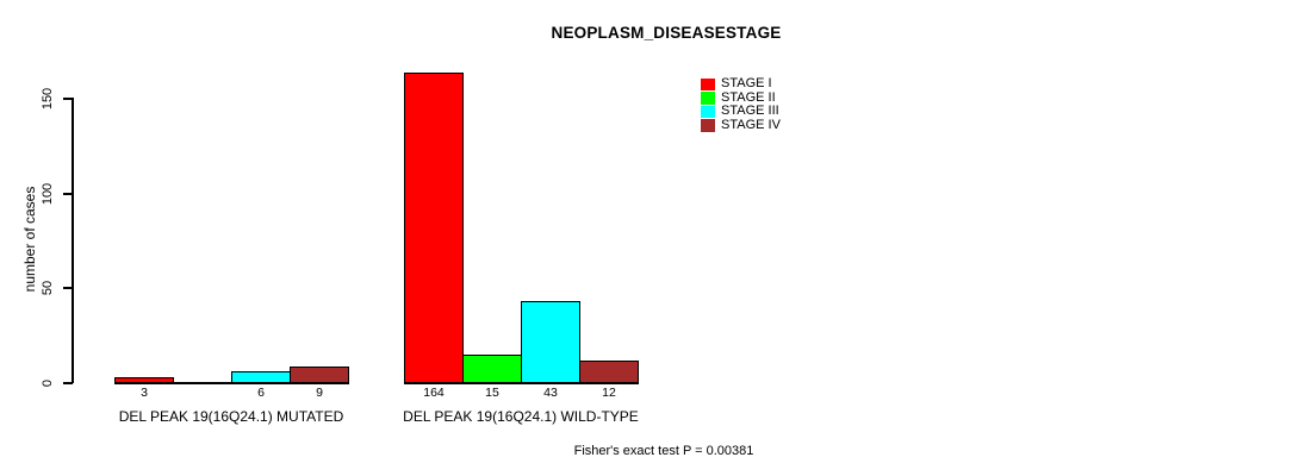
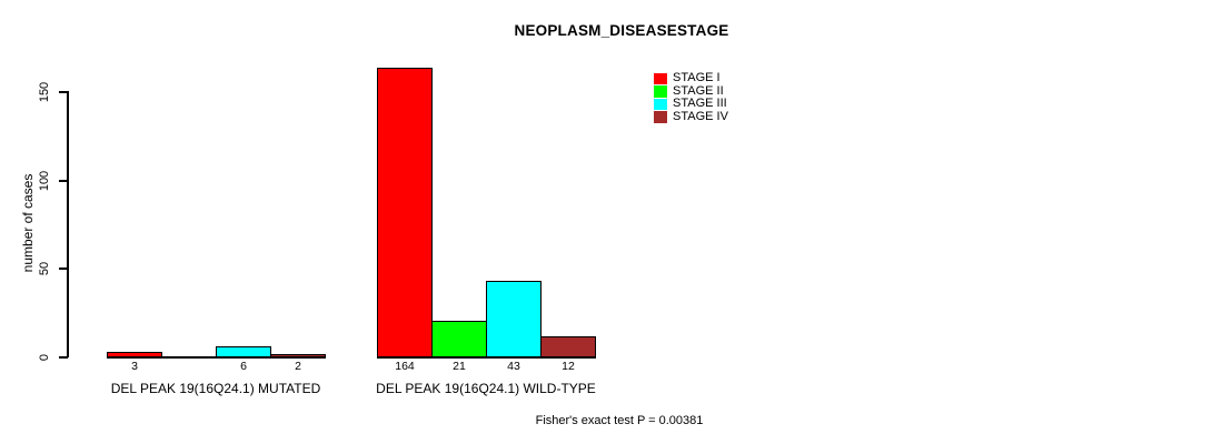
STAGE IV/DEL PEAK 19(16Q24.1) MUTATED: 9 -> 2
STAGE II/DEL PEAK 19(16Q24.1) WILD-TYPE: 15 -> 21
